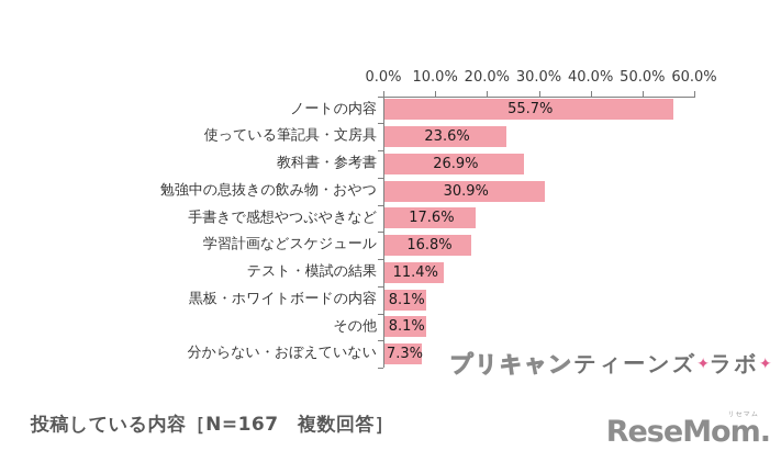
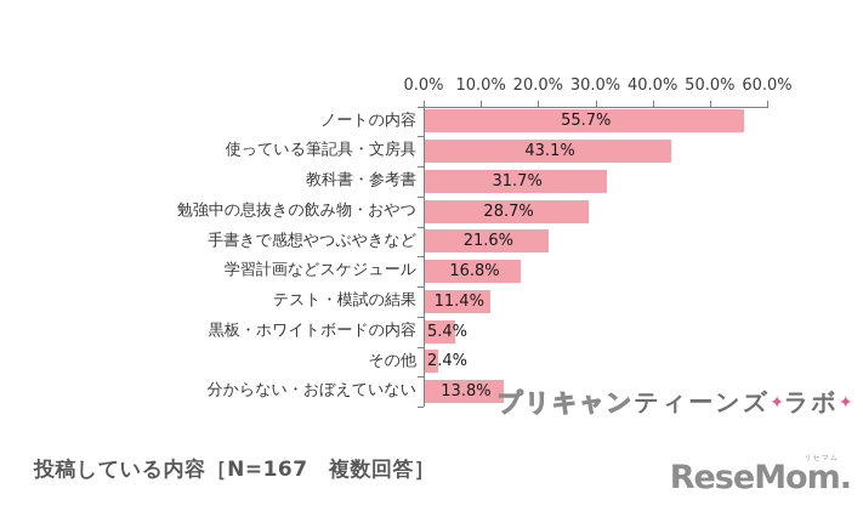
使っている筆記具・文房具: 23.6% -> 43.1%
教科書・参考書: 26.9% -> 31.7%
勉強中の息抜きの飲み物・おやつ: 30.9% -> 28.7%
手書きで感想やつぶやきなど: 17.6% -> 21.6%
黒板・ホワイトボードの内容: 8.1% -> 5.4%
その他: 8.1% -> 2.4%
分からない・おぼえていない: 7.3% -> 13.8%
